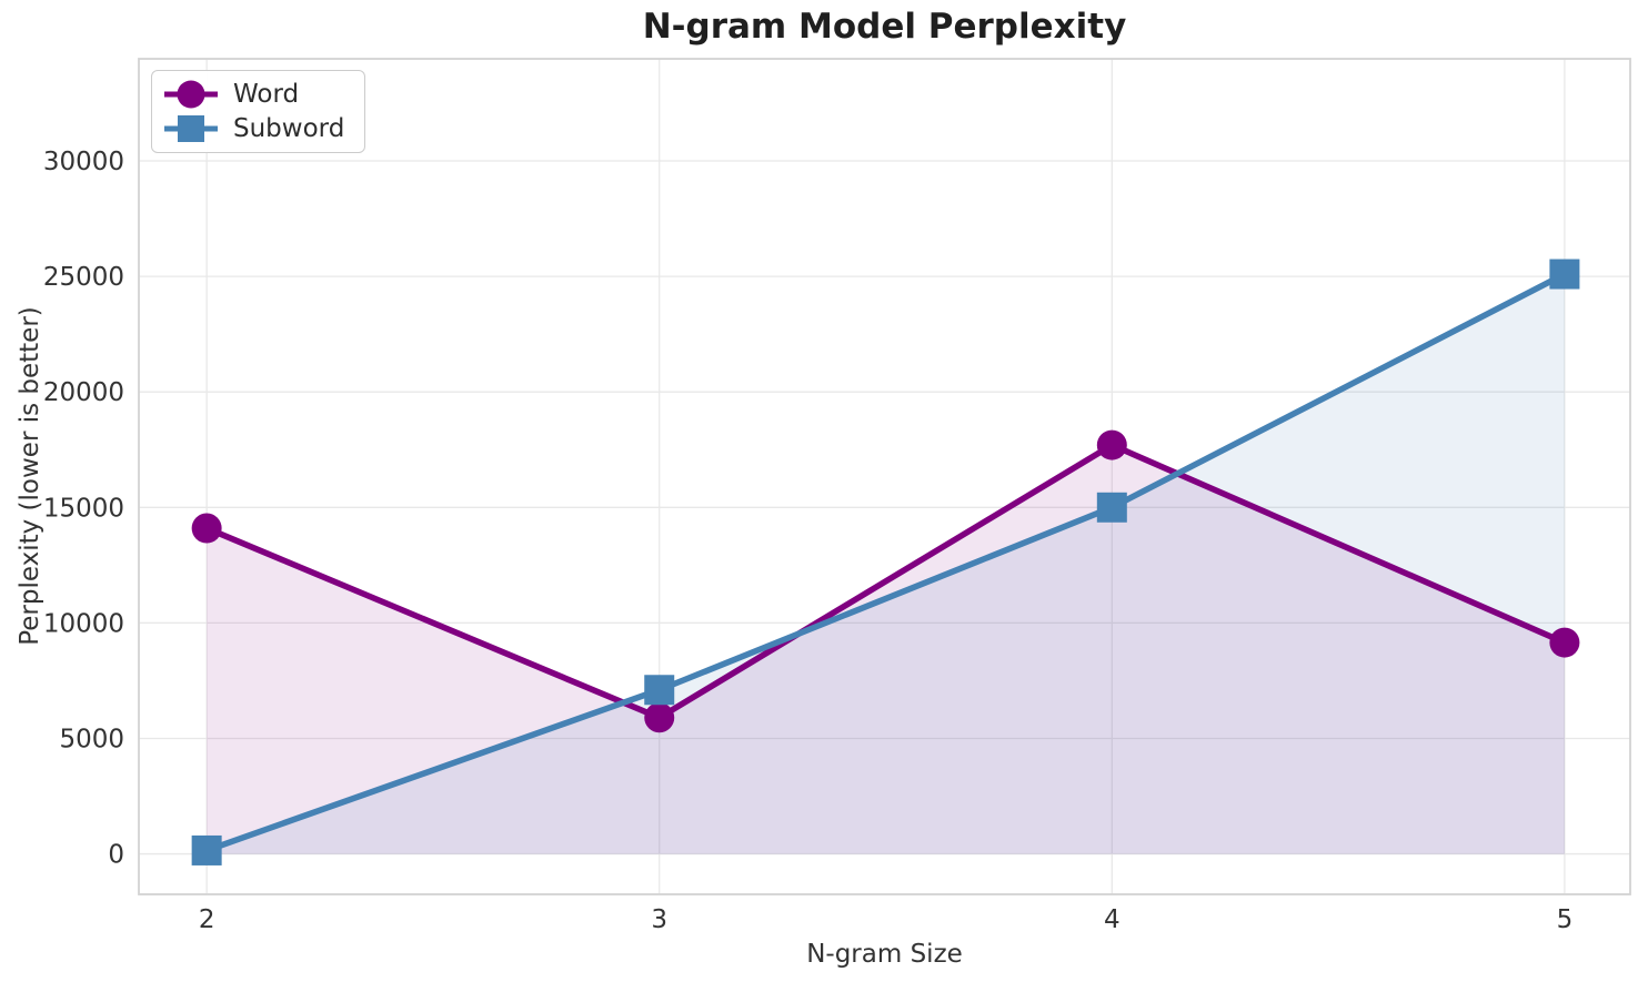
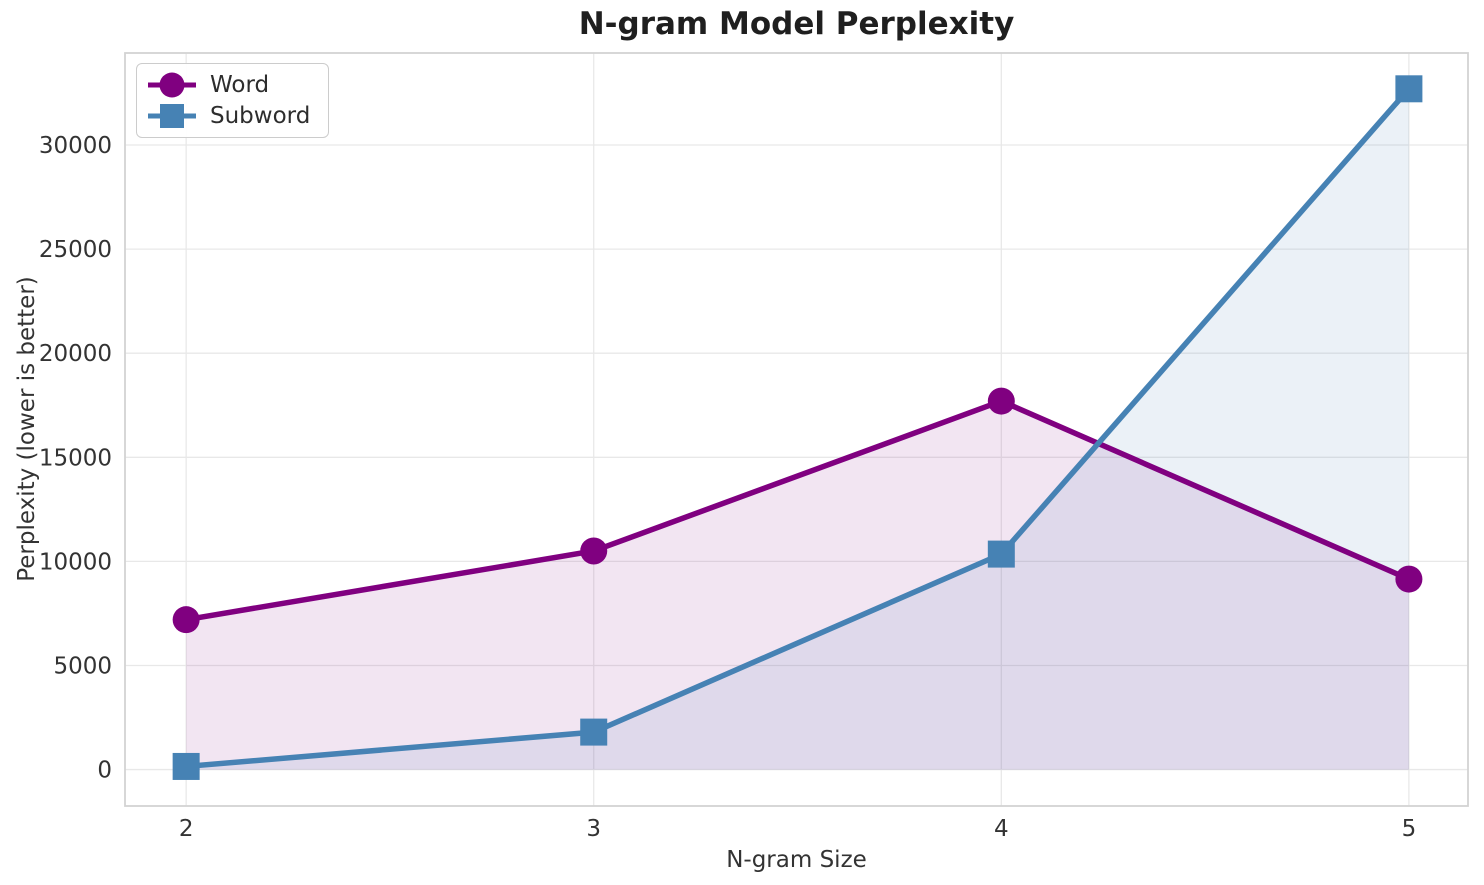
Word/2: 14100 -> 7200
Word/3: 5900 -> 10500
Subword/3: 7100 -> 1800
Subword/4: 15000 -> 10400
Subword/5: 25100 -> 32700
